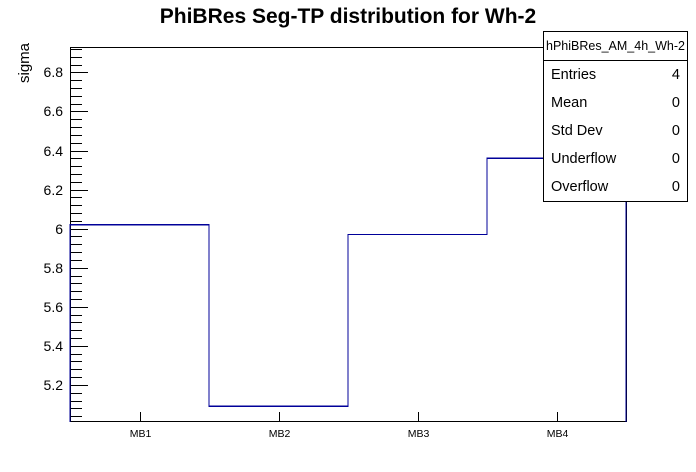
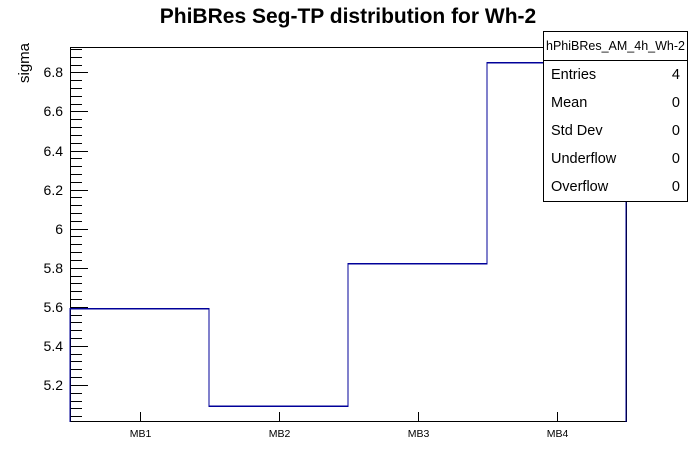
MB1: 6.02 -> 5.59
MB3: 5.97 -> 5.82
MB4: 6.36 -> 6.85
